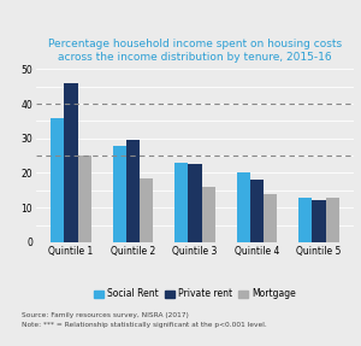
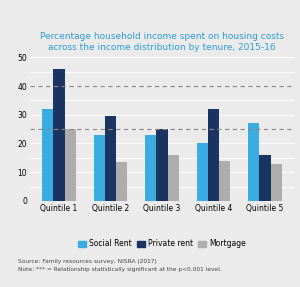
Social Rent/Quintile 1: 36 -> 32
Social Rent/Quintile 2: 28 -> 23
Mortgage/Quintile 2: 18.5 -> 13.5
Private rent/Quintile 3: 22.5 -> 25.0
Private rent/Quintile 4: 18.0 -> 32.0
Social Rent/Quintile 5: 13 -> 27
Private rent/Quintile 5: 12.0 -> 16.0
